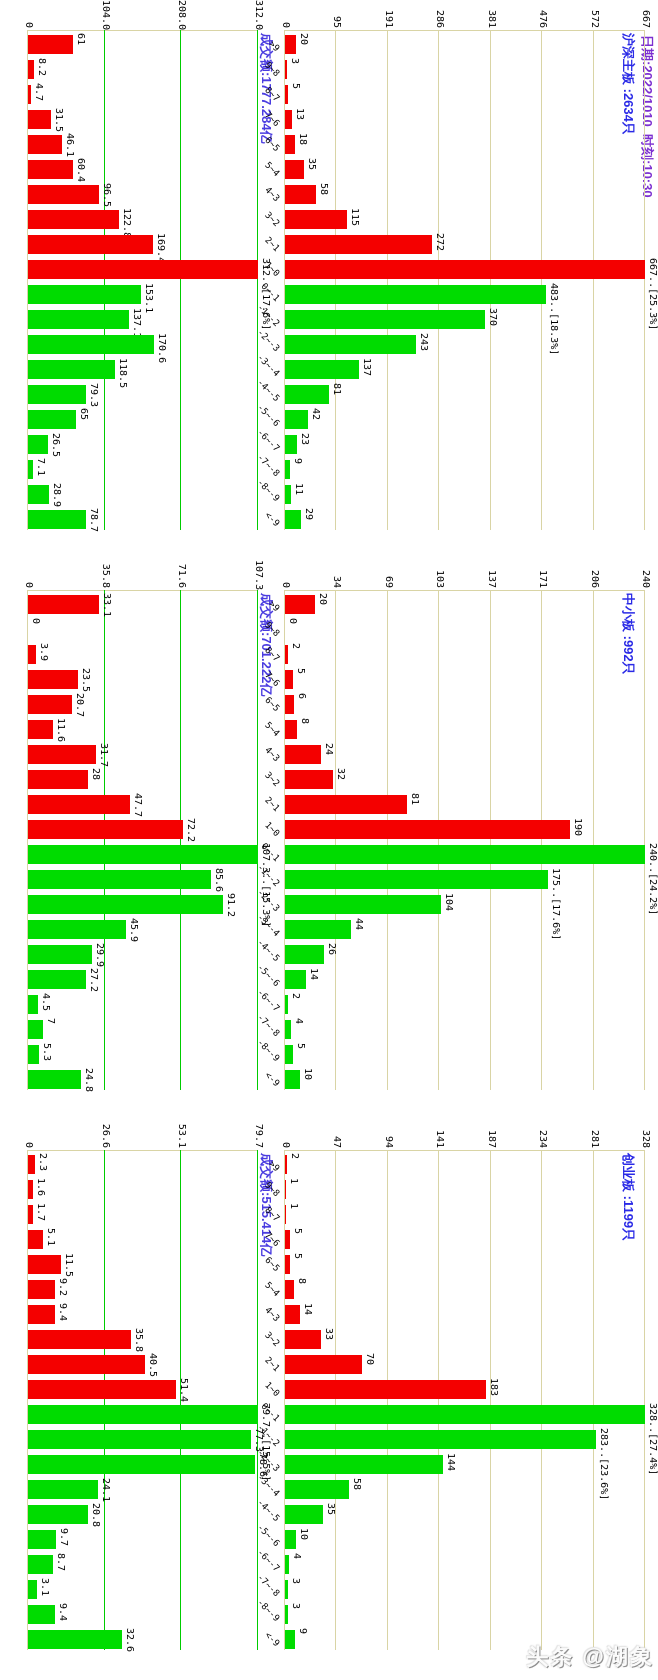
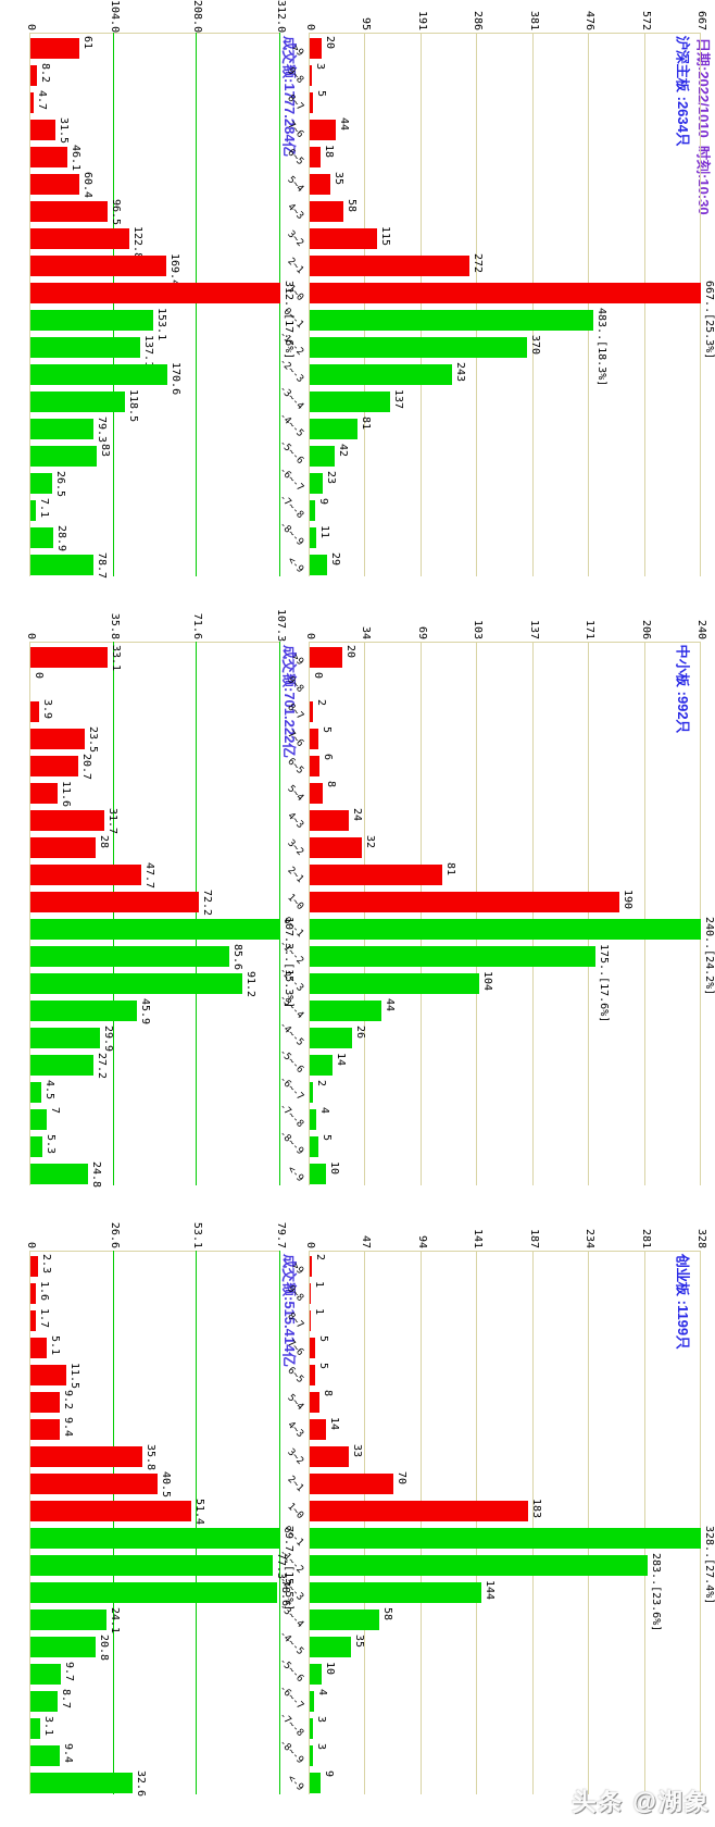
沪深主板 :2634只/7~6: 13 -> 44
成交额:1777.284亿/-5~-6: 65 -> 83
